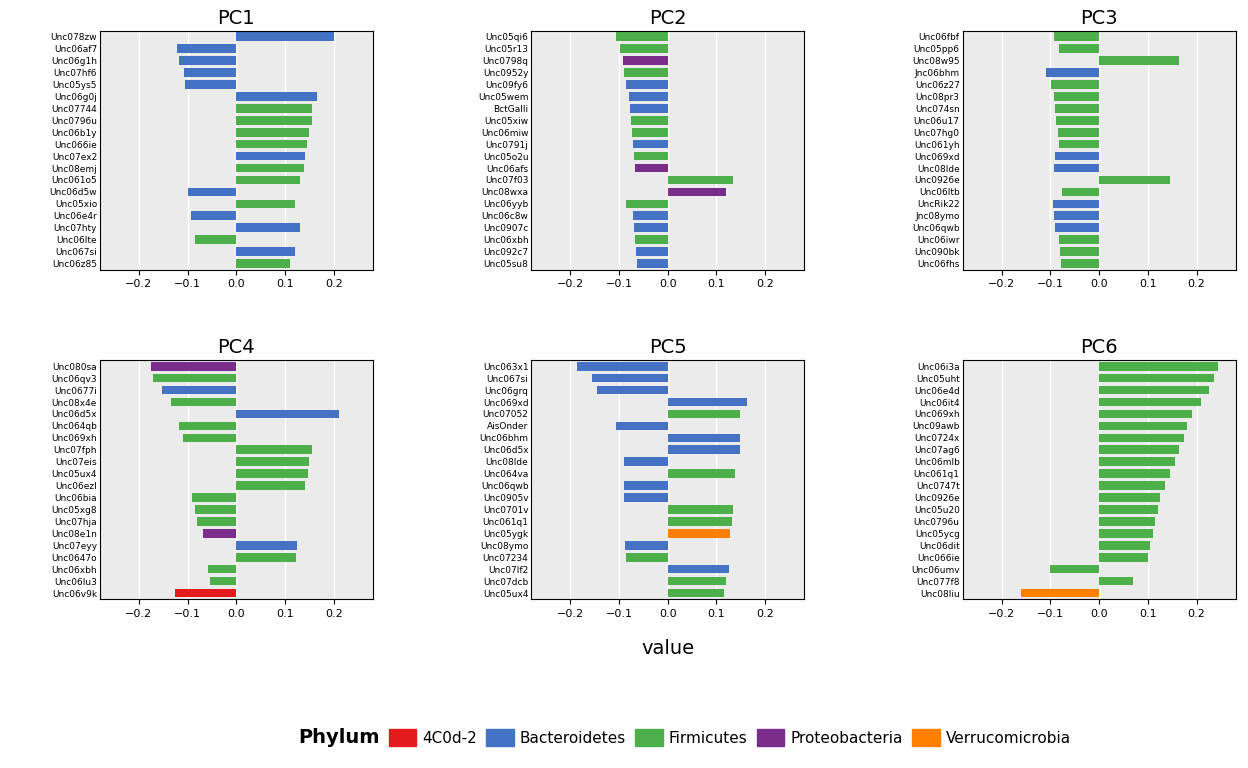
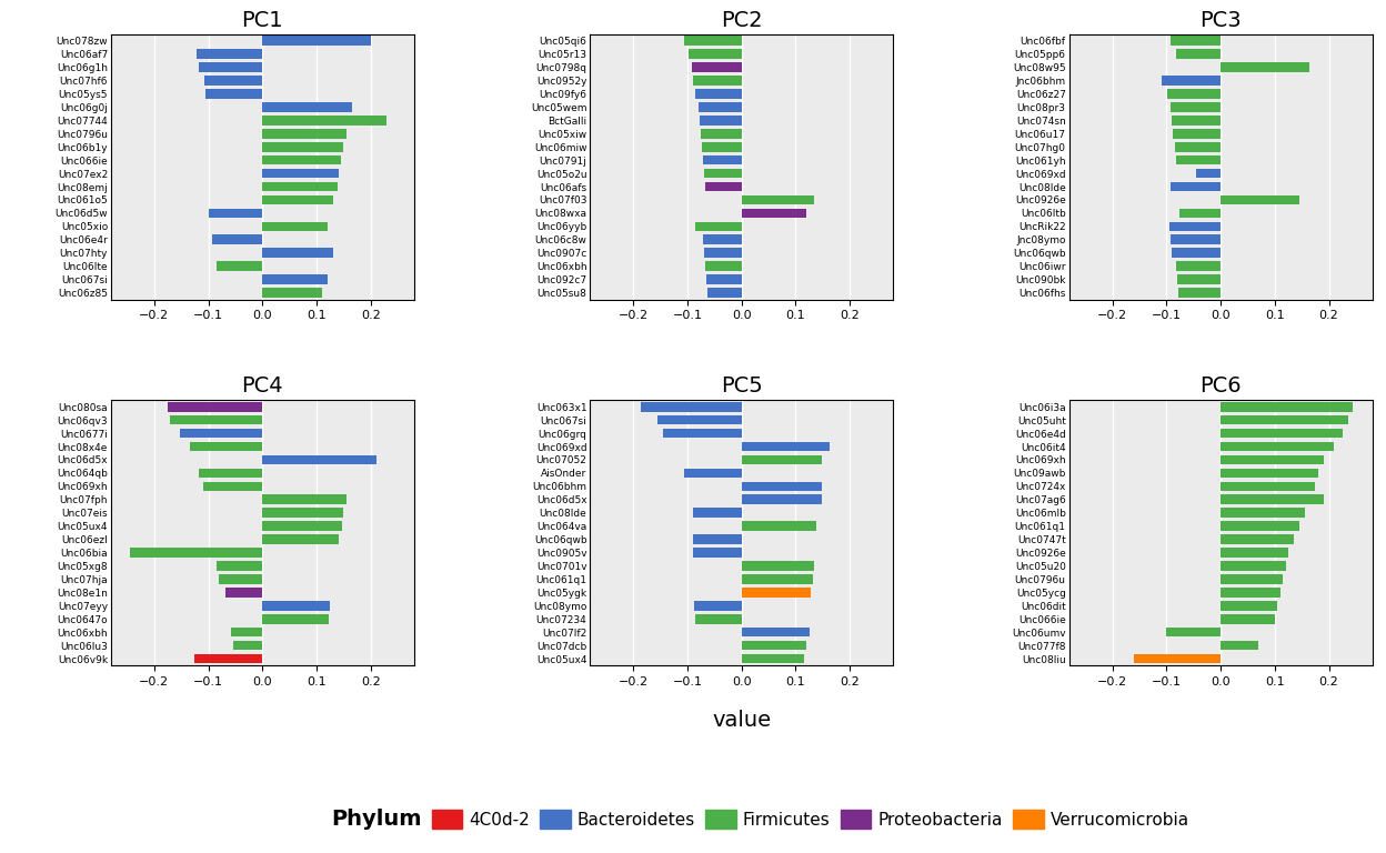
PC1/Unc07744: 0.155 -> 0.230
PC3/Unc069xd: -0.090 -> -0.045
PC4/Unc06bia: -0.090 -> -0.245
PC6/Unc07ag6: 0.165 -> 0.190
